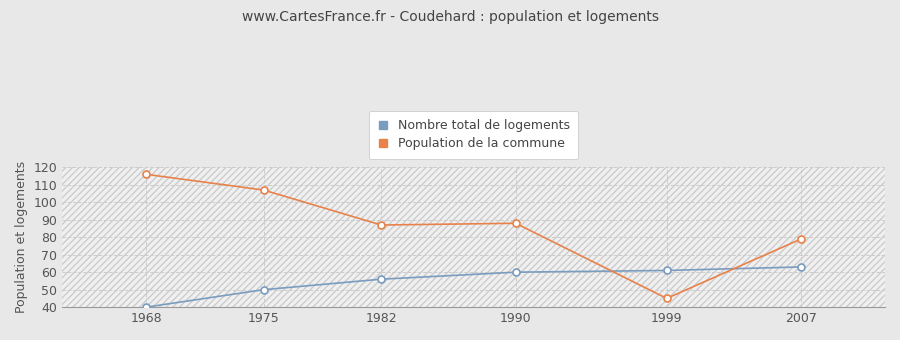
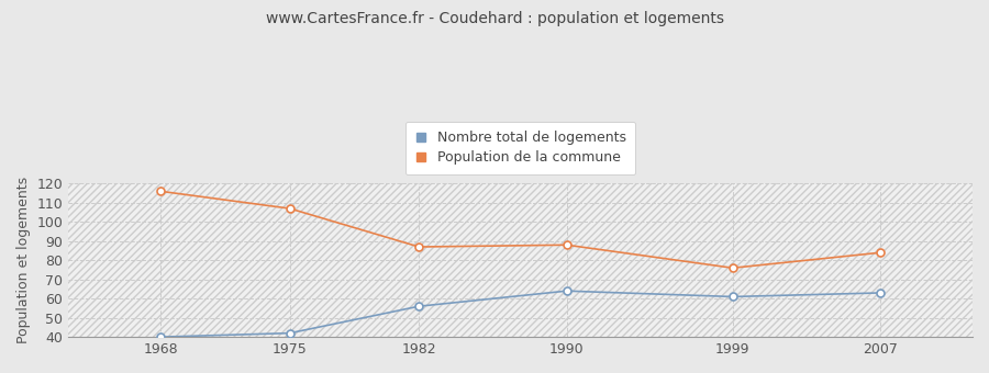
Nombre total de logements/1975: 50 -> 42
Nombre total de logements/1990: 60 -> 64
Population de la commune/1999: 45 -> 76
Population de la commune/2007: 79 -> 84
